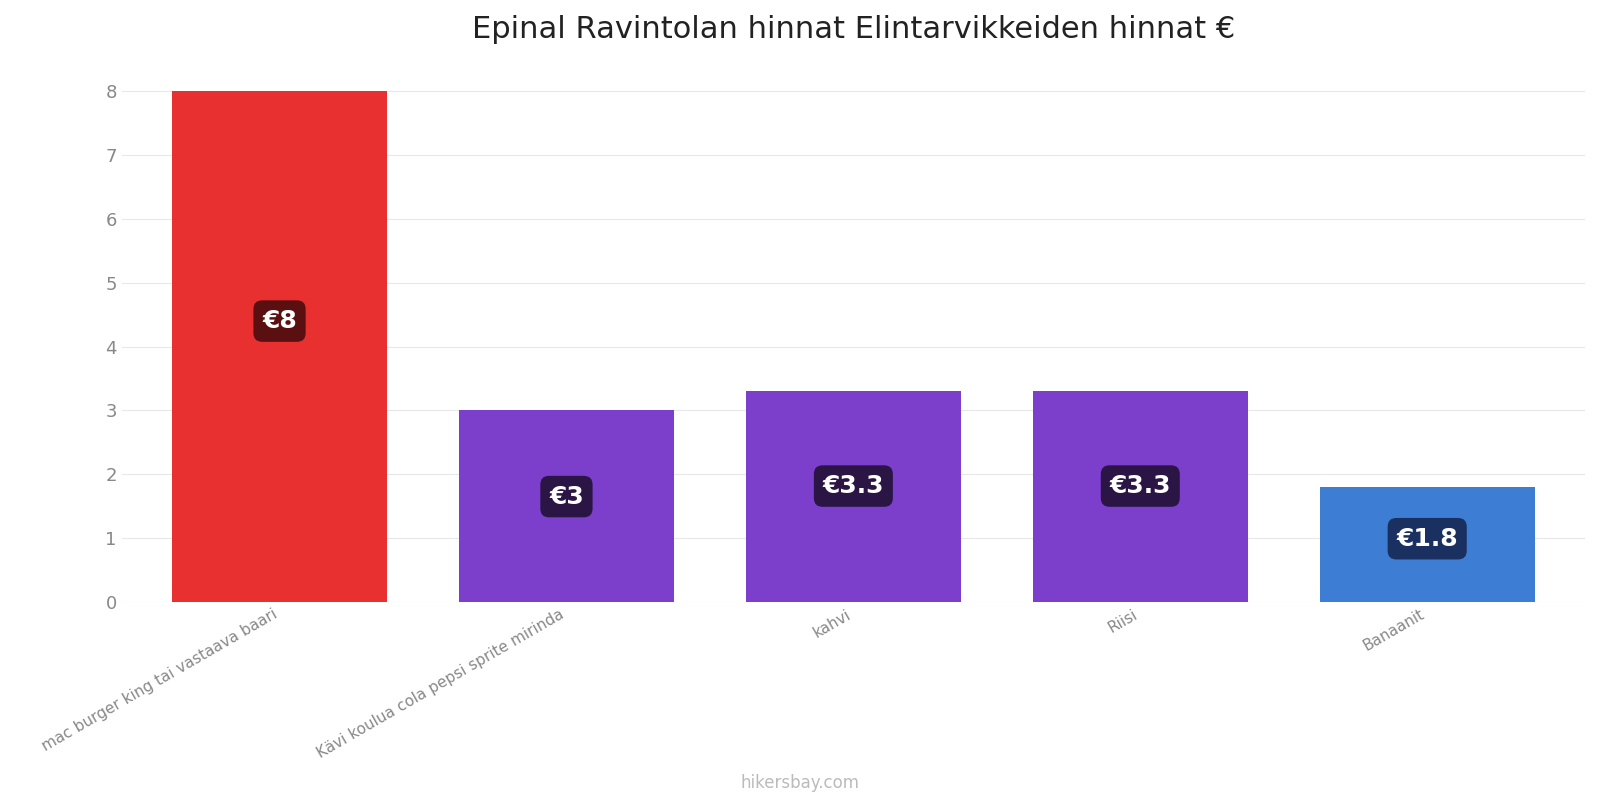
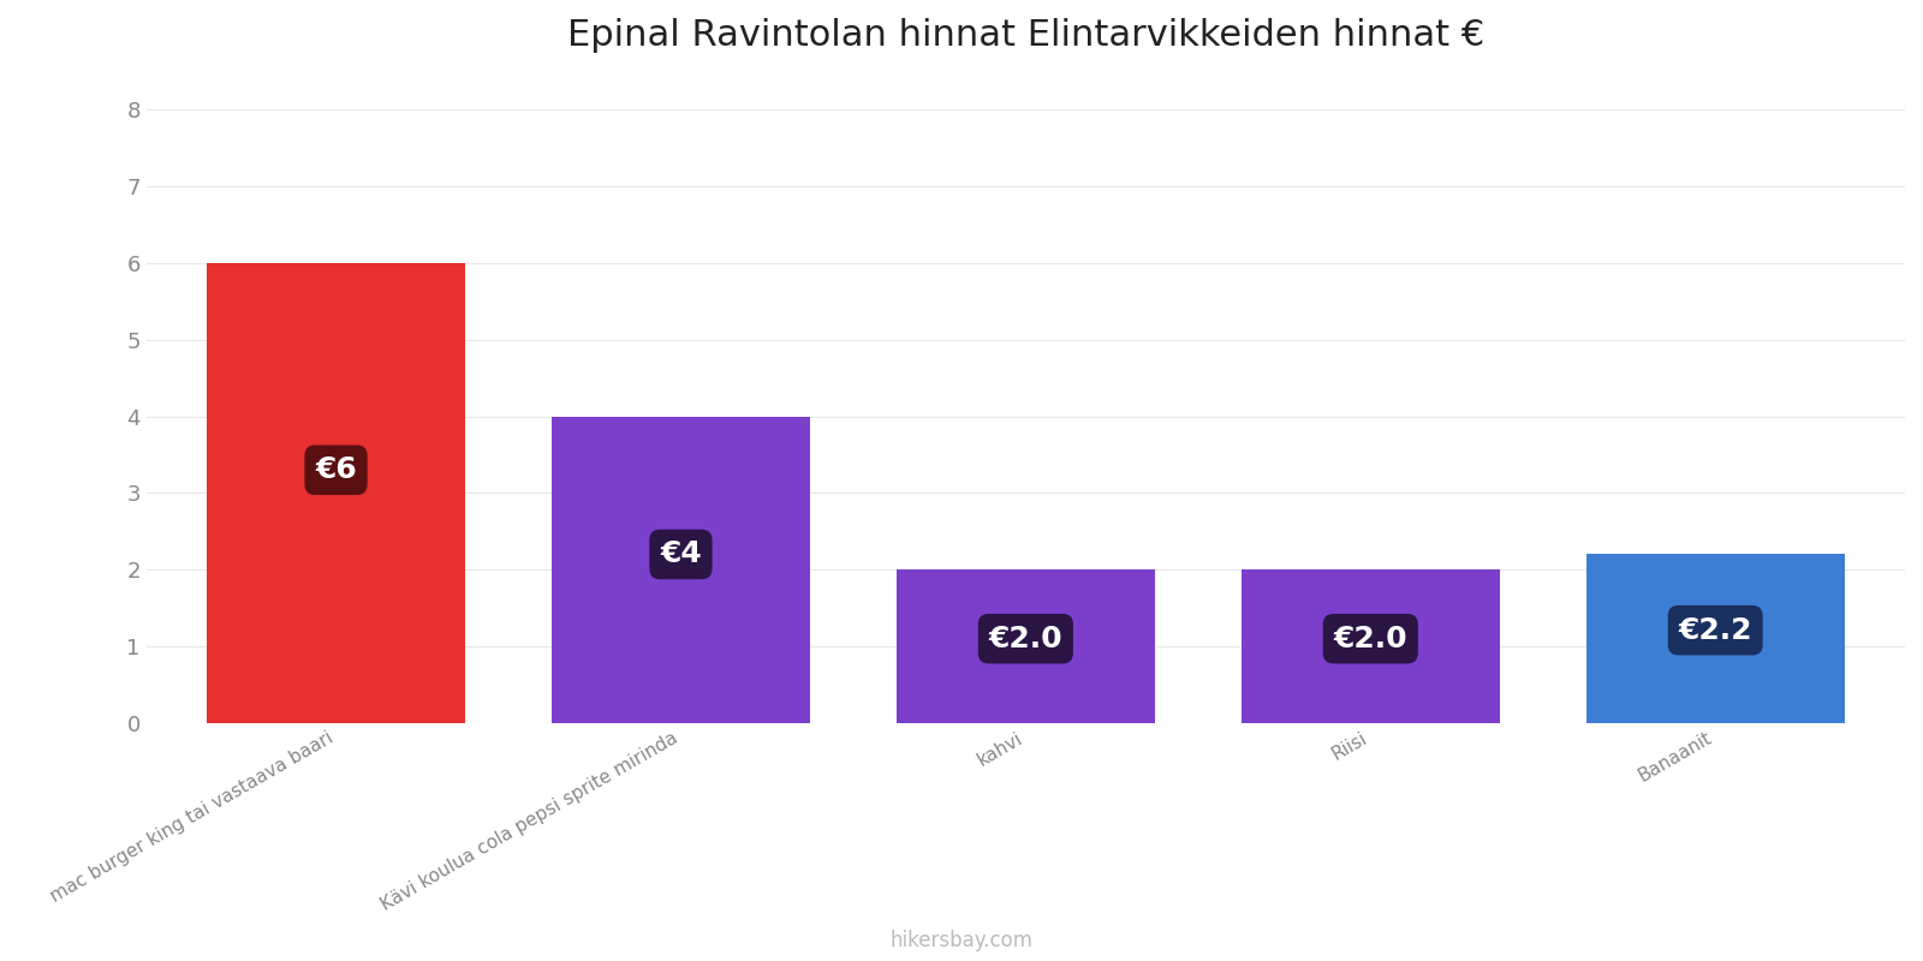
mac burger king tai vastaava baari: €8 -> €6
Kävi koulua cola pepsi sprite mirinda: €3 -> €4
kahvi: €3.3 -> €2.0
Riisi: €3.3 -> €2.0
Banaanit: €1.8 -> €2.2
